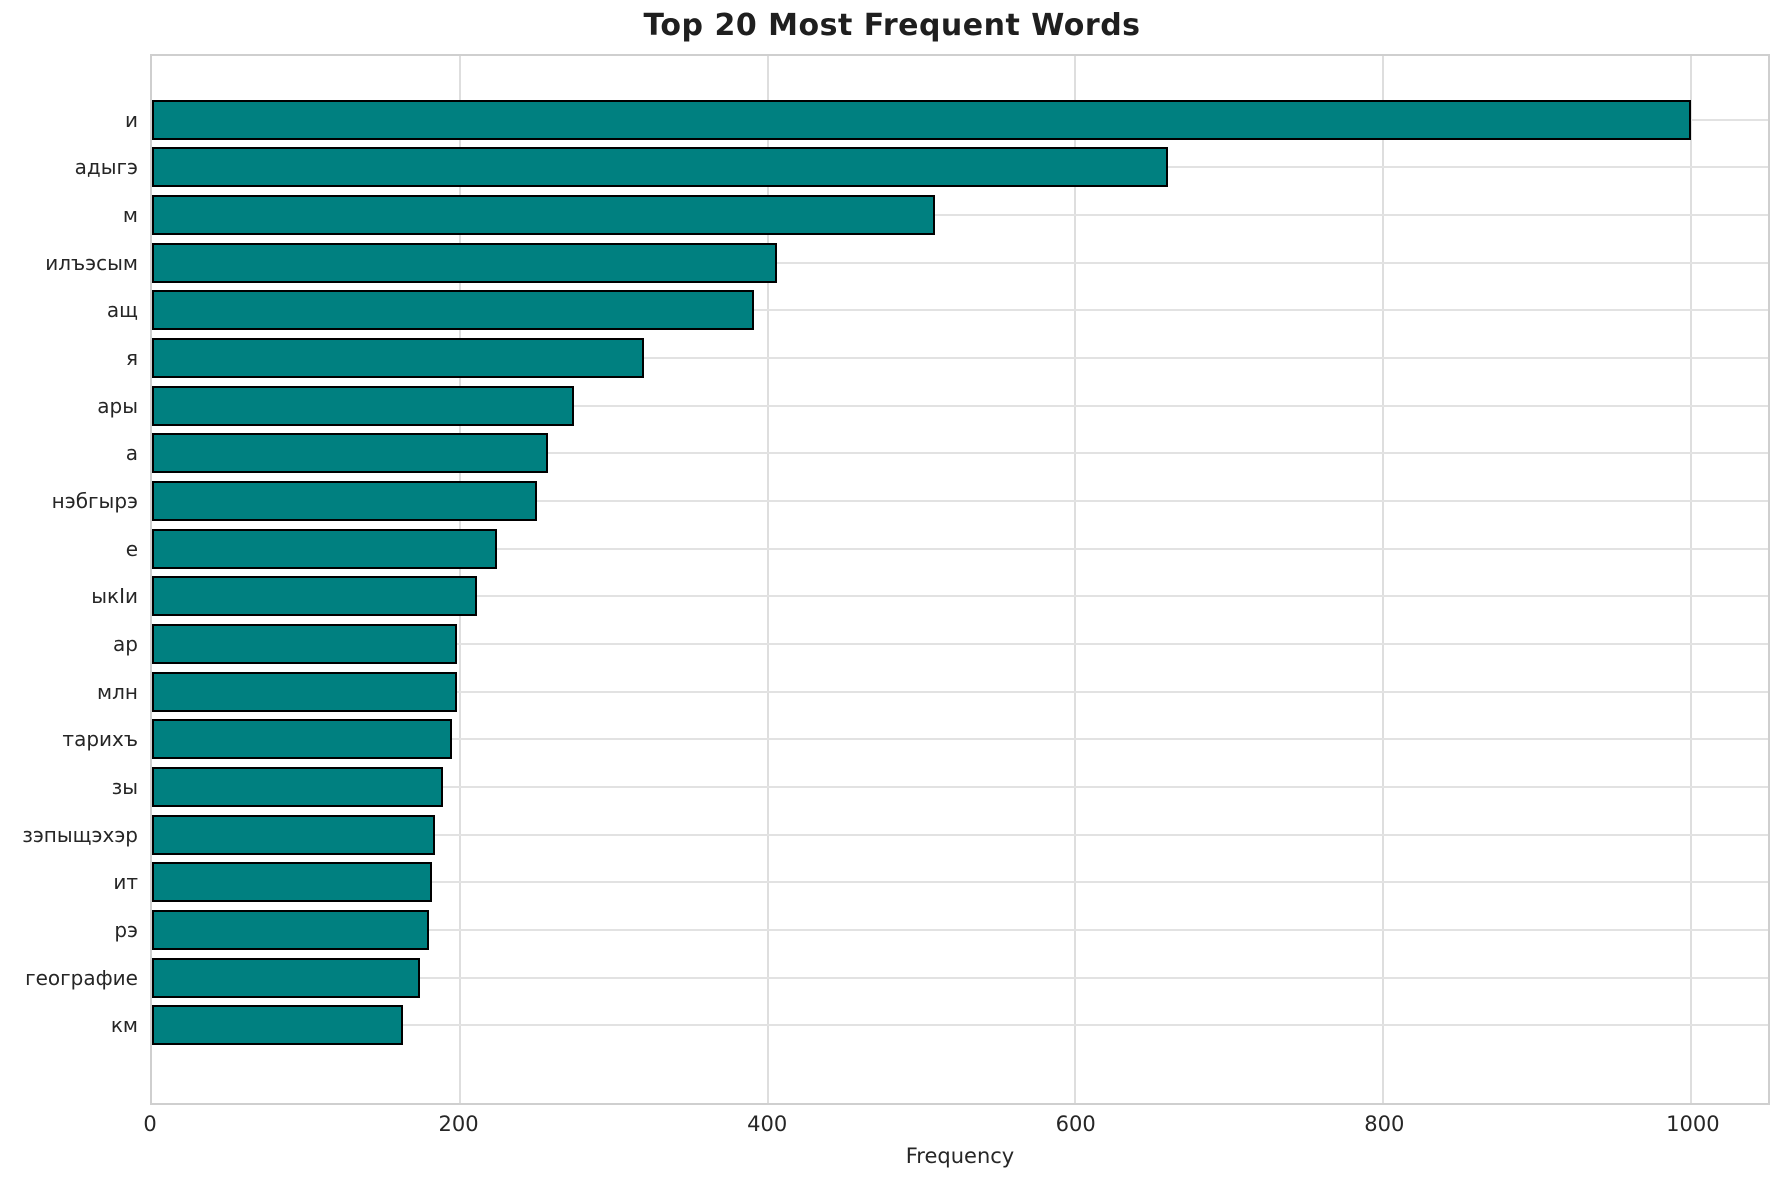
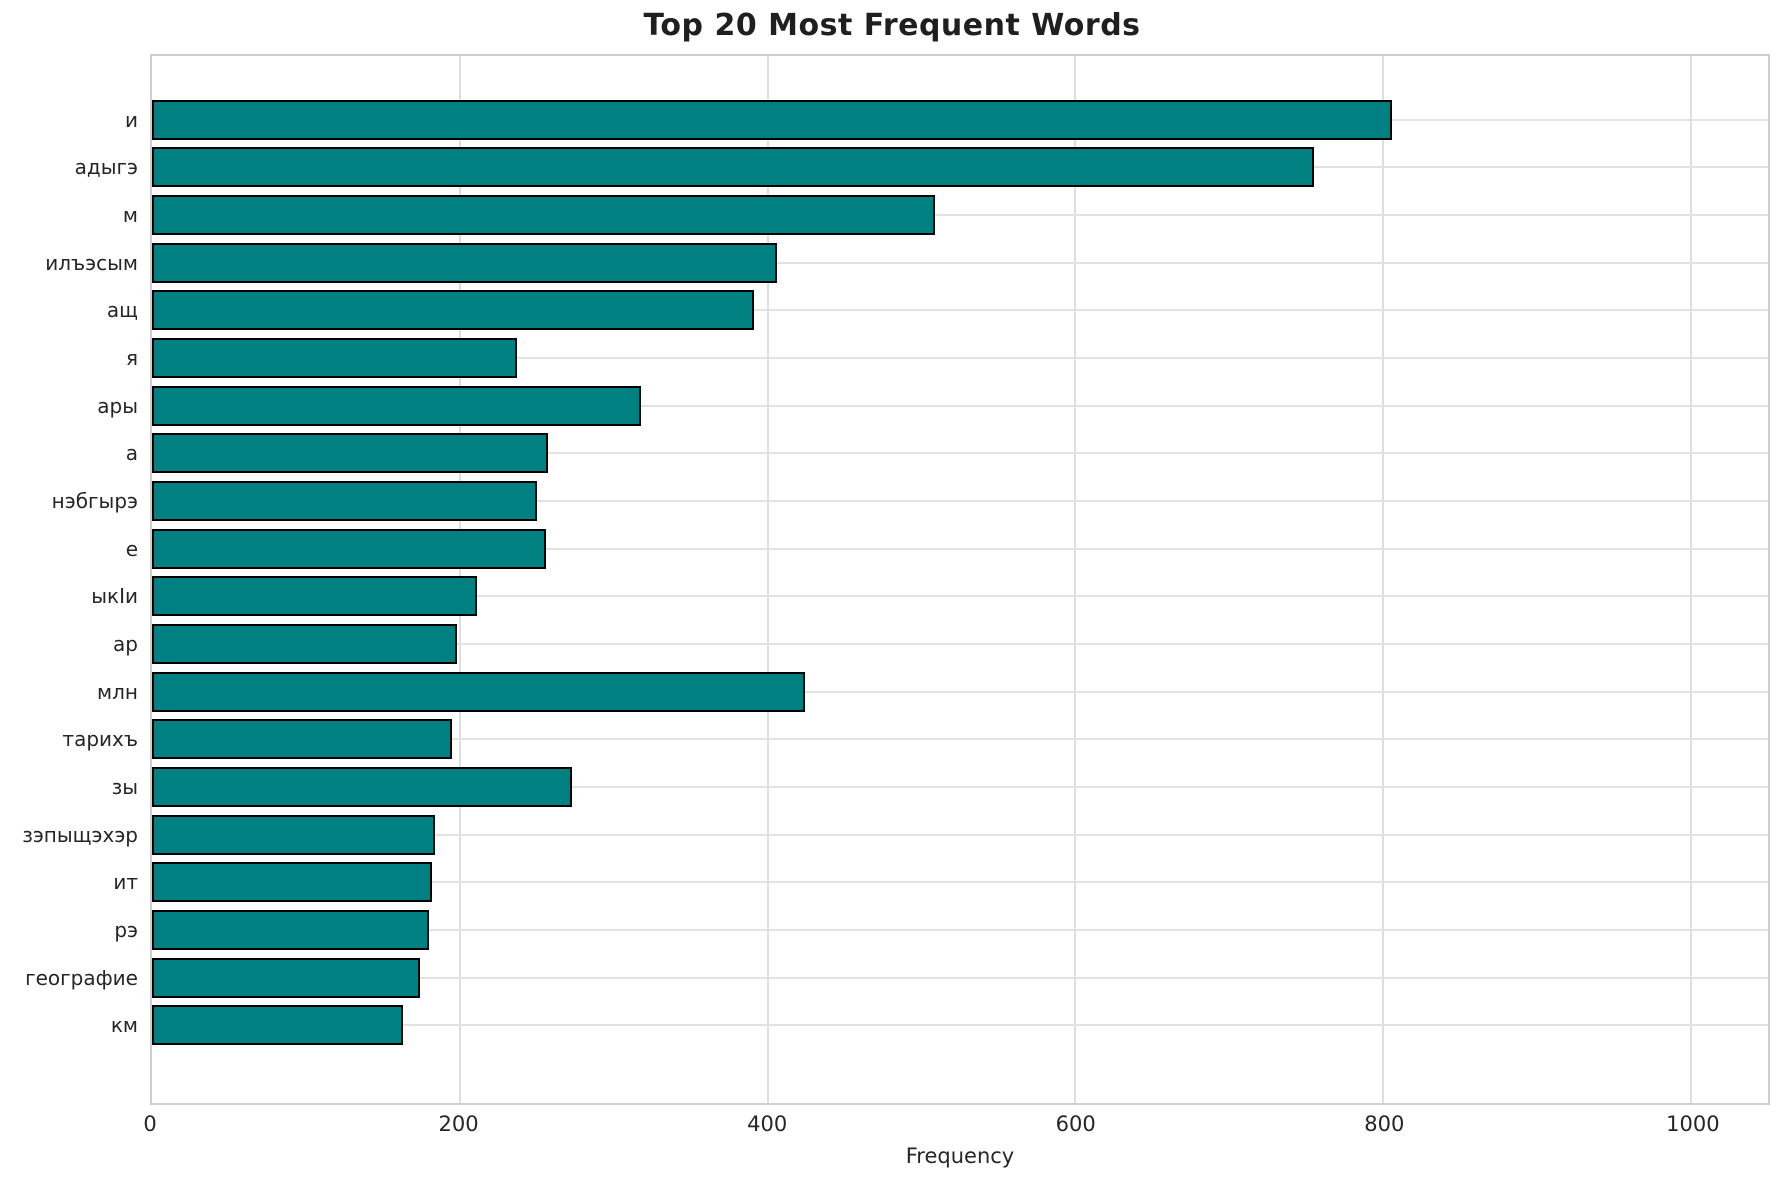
и: 1000 -> 806
адыгэ: 660 -> 755
я: 320 -> 237
ары: 274 -> 318
е: 224 -> 256
млн: 198 -> 424
зы: 189 -> 273
